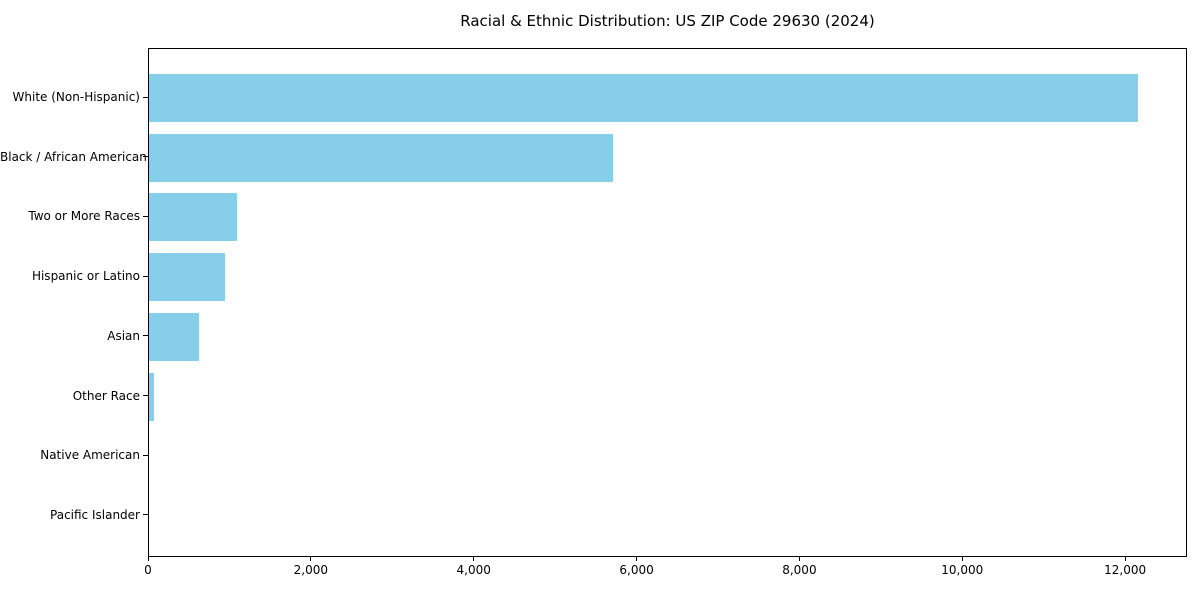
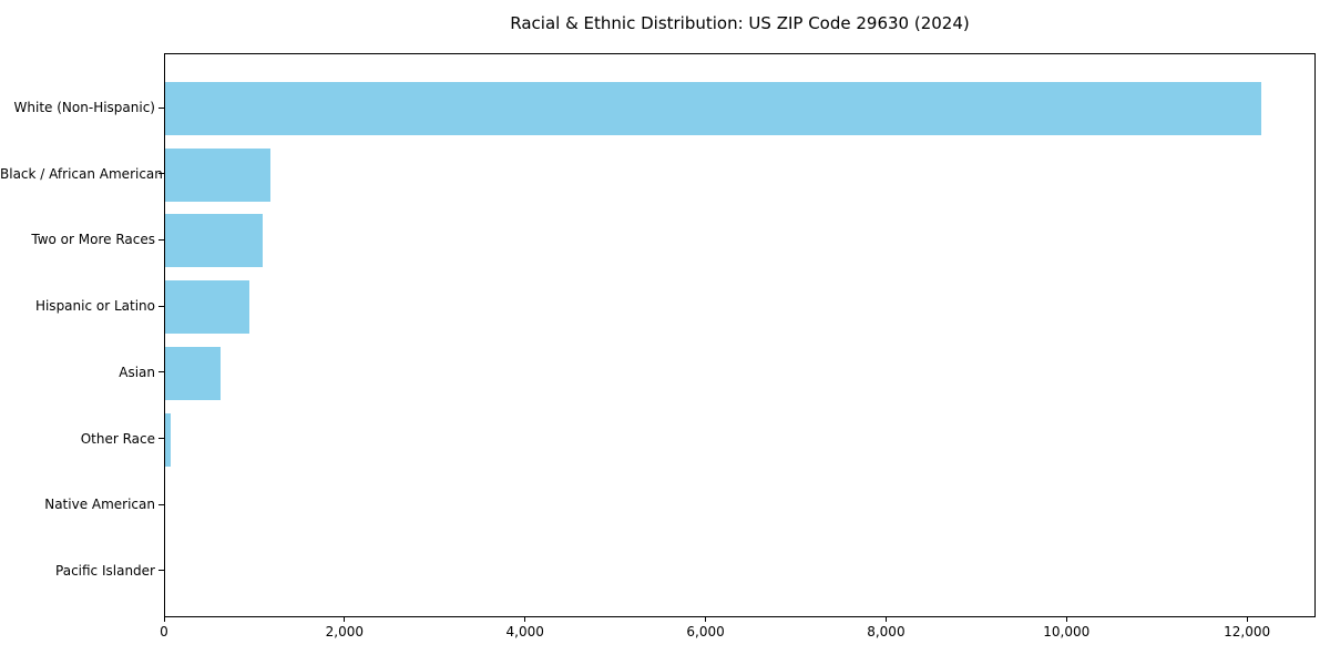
Black / African American: 5700 -> 1200
